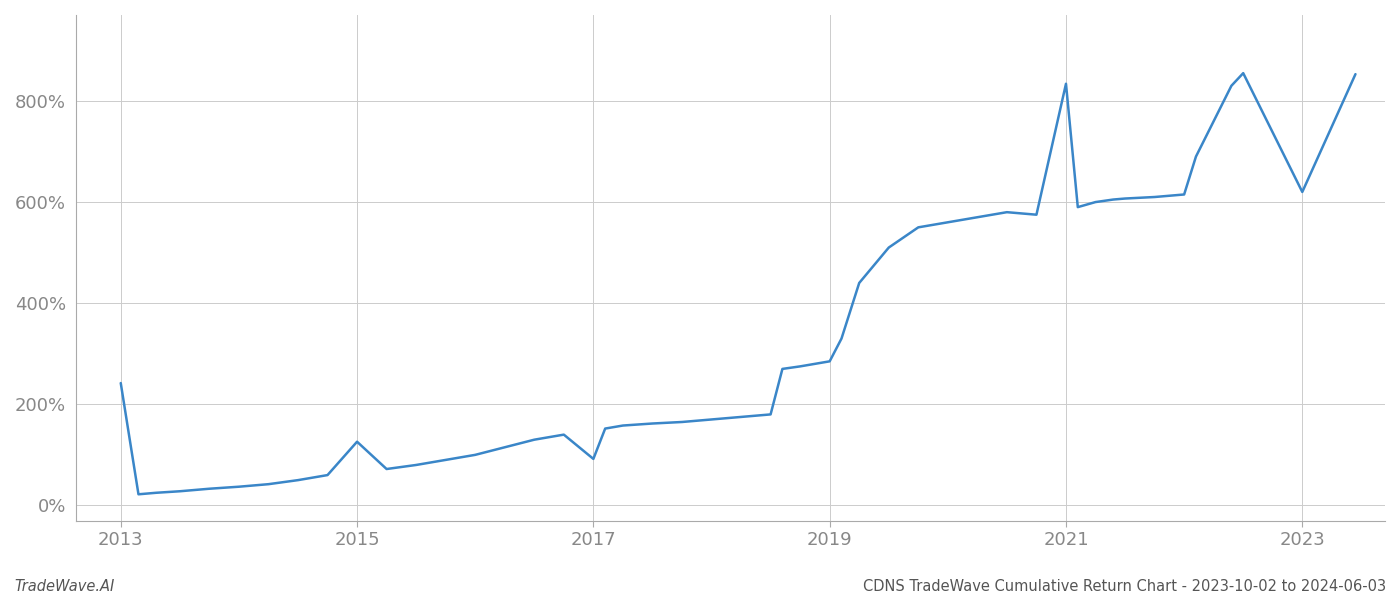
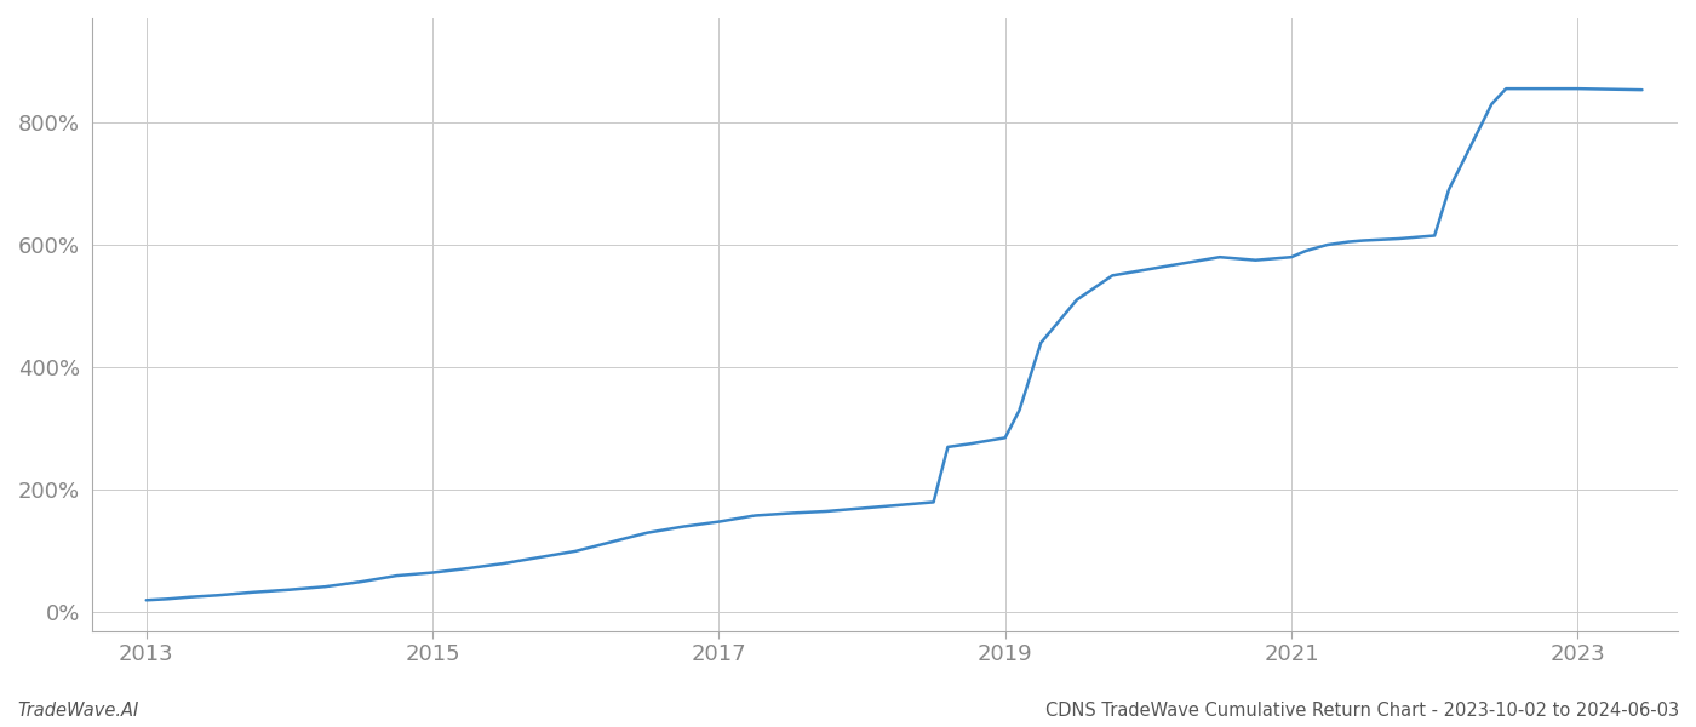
2013: 242% -> 20%
2015: 126% -> 65%
2017: 92% -> 148%
2021: 834% -> 580%
2023: 620% -> 855%
